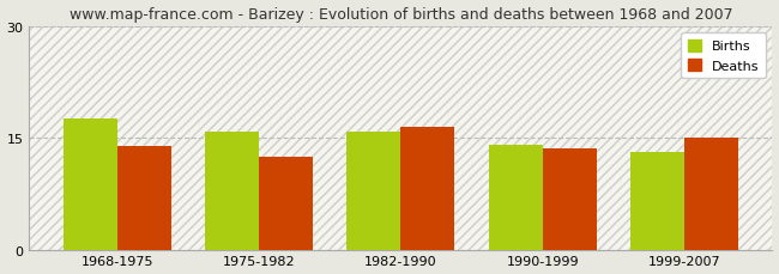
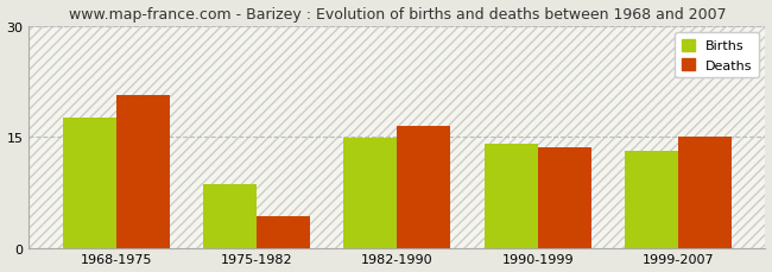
Deaths/1968-1975: 13.9 -> 20.6
Births/1975-1982: 15.8 -> 8.6
Deaths/1975-1982: 12.4 -> 4.2
Births/1982-1990: 15.8 -> 14.8
